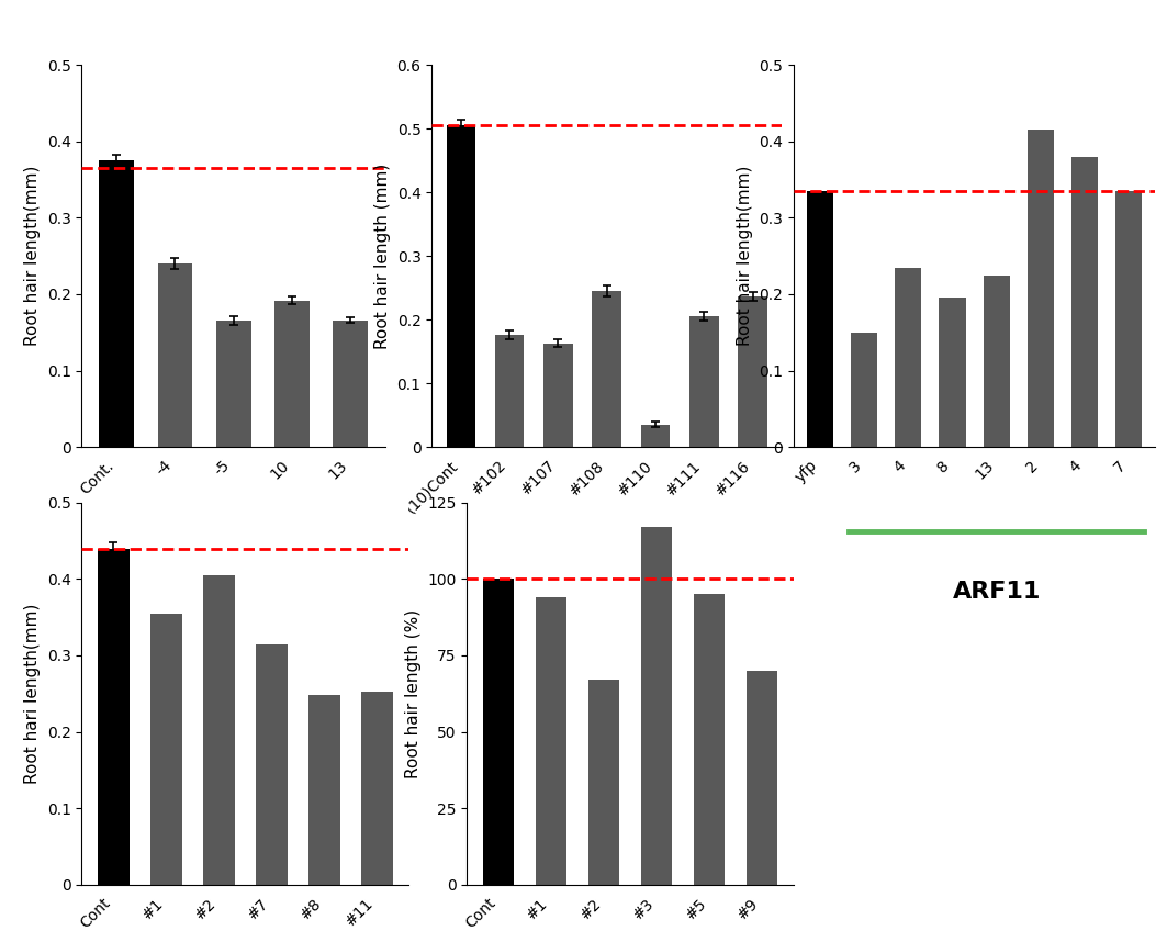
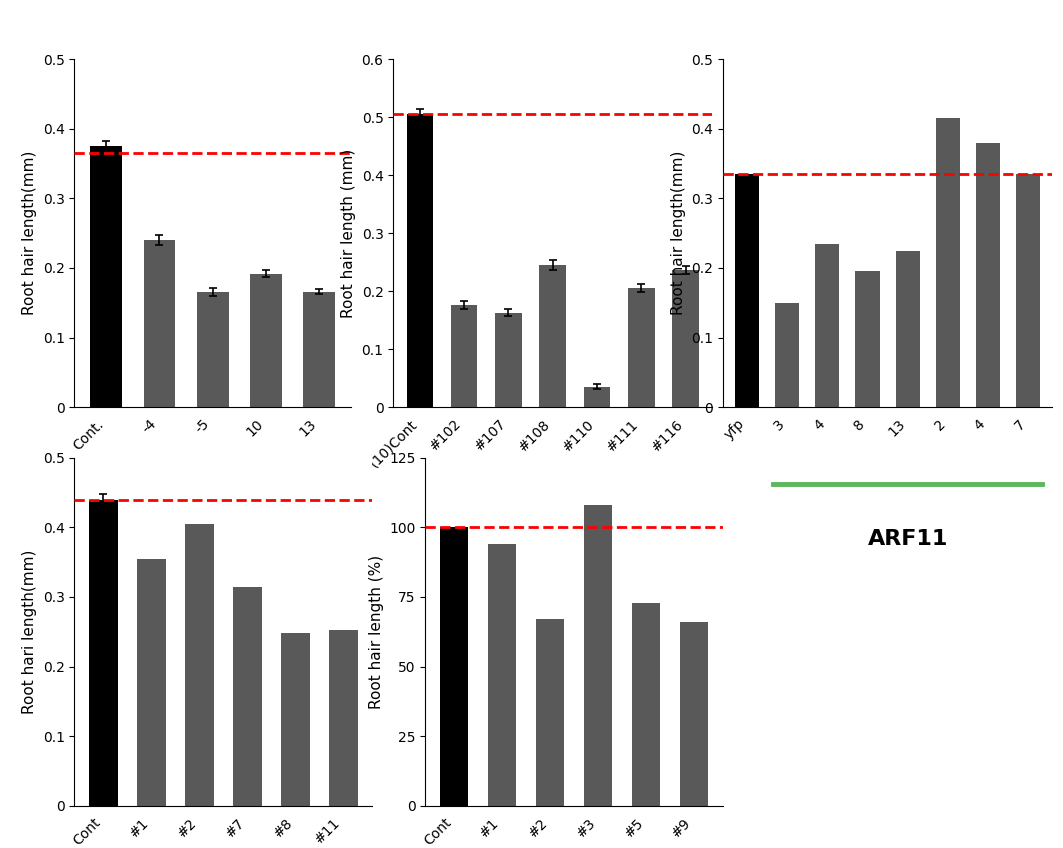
#3: 117 -> 108
#5: 95 -> 73
#9: 70 -> 66
